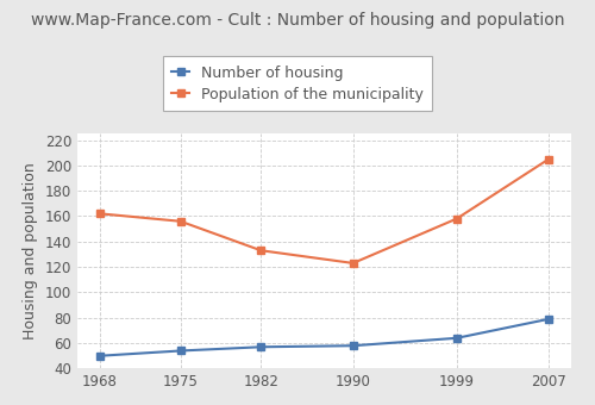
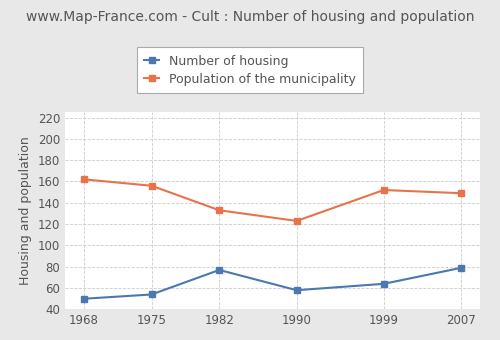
Number of housing/1982: 57 -> 77
Population of the municipality/1999: 158 -> 152
Population of the municipality/2007: 205 -> 149
